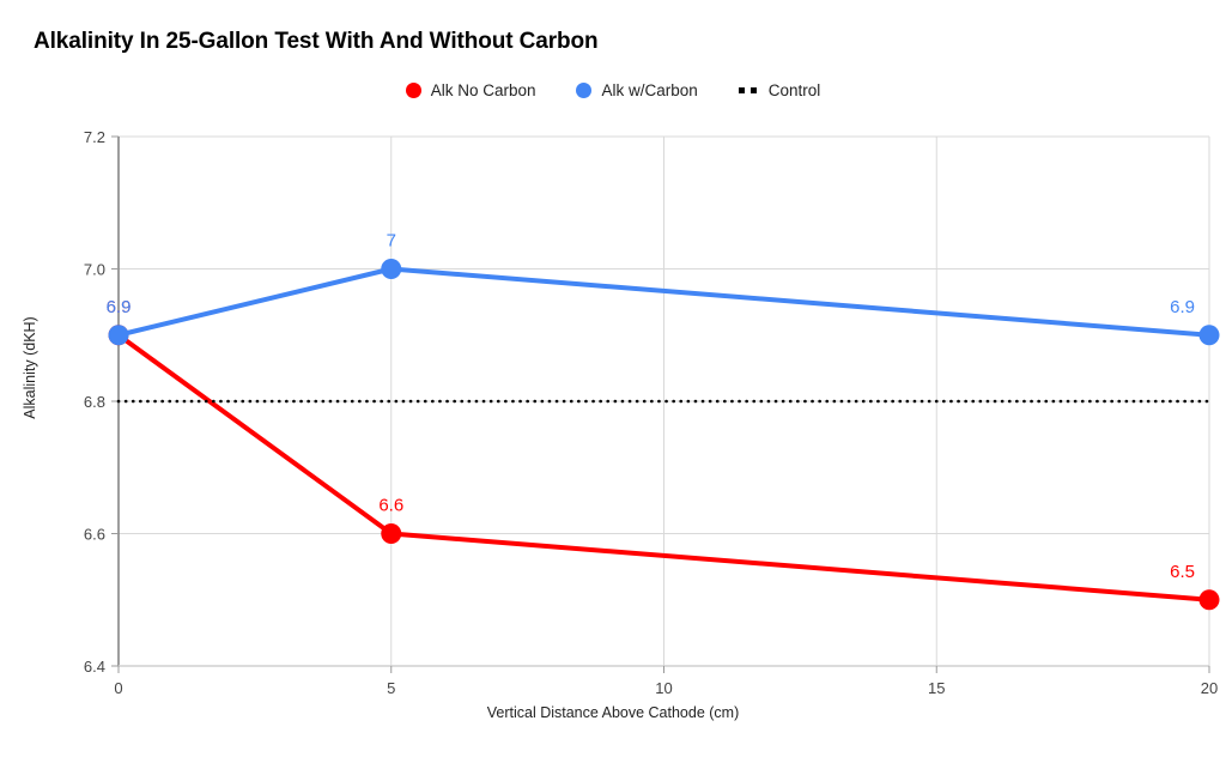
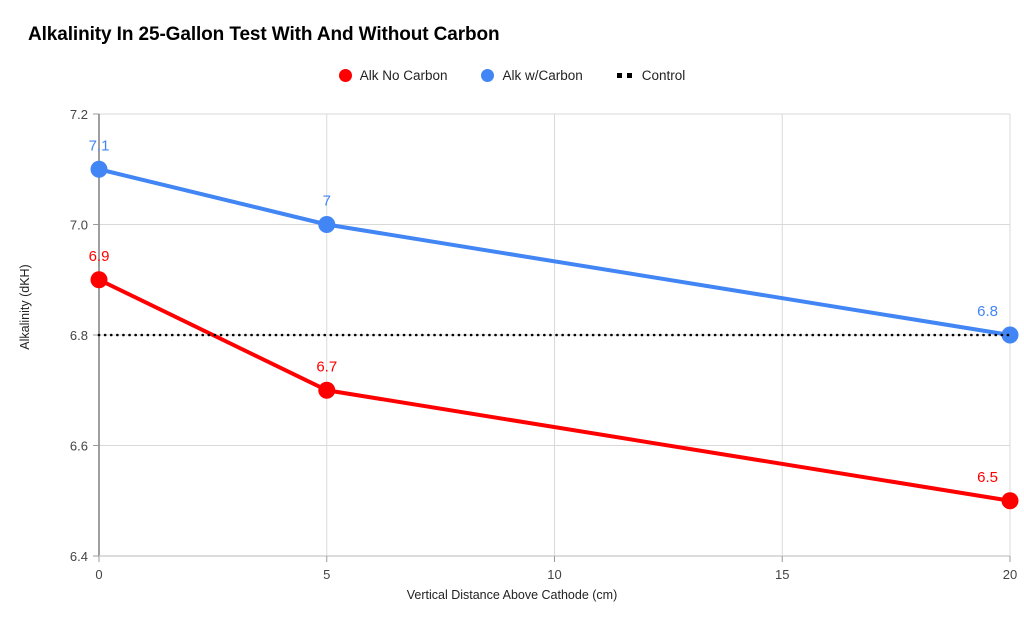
Alk w/Carbon/0: 6.9 -> 7.1
Alk No Carbon/5: 6.6 -> 6.7
Alk w/Carbon/20: 6.9 -> 6.8
